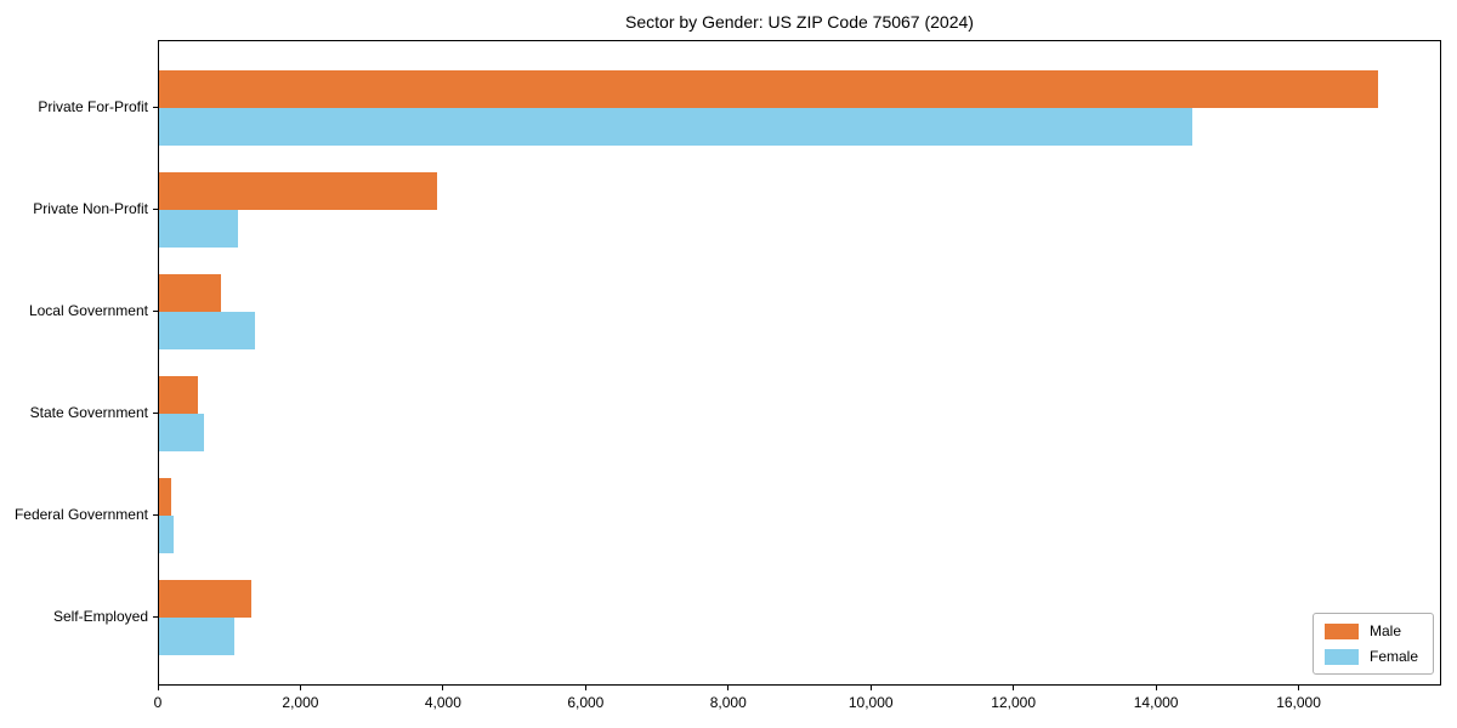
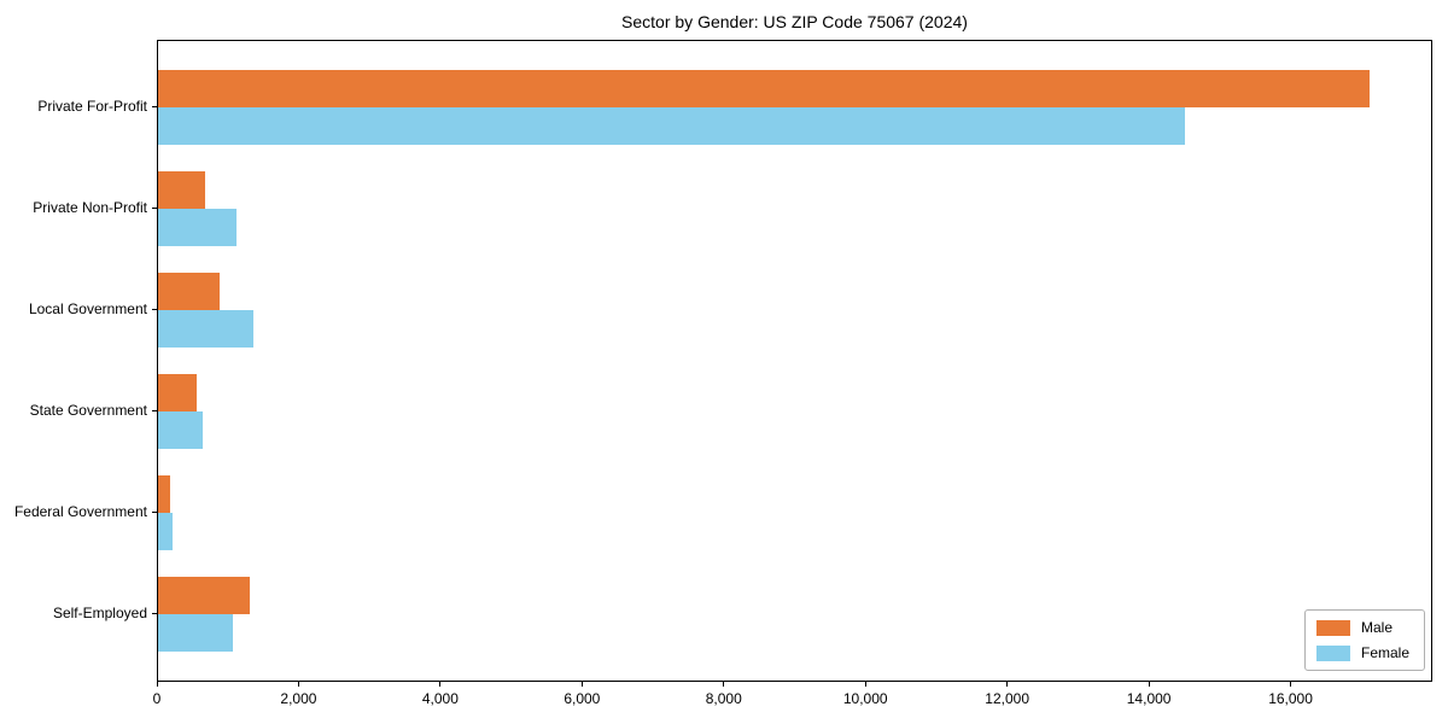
Male/Private Non-Profit: 3900 -> 700
